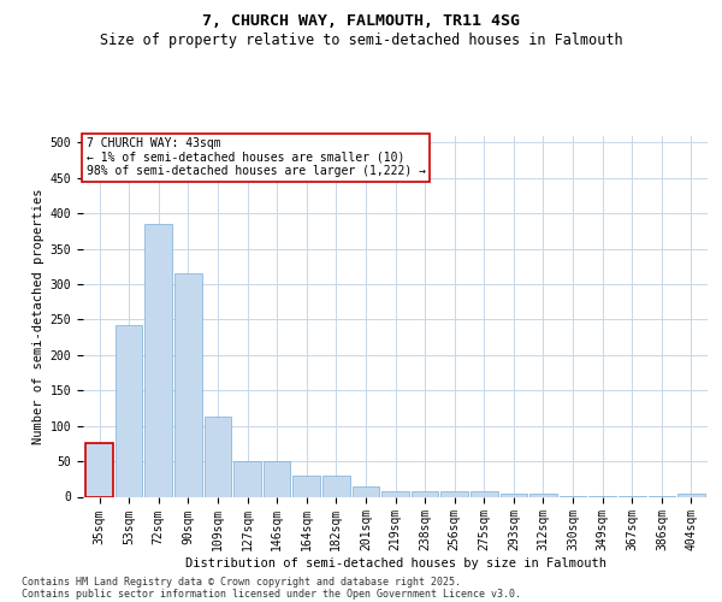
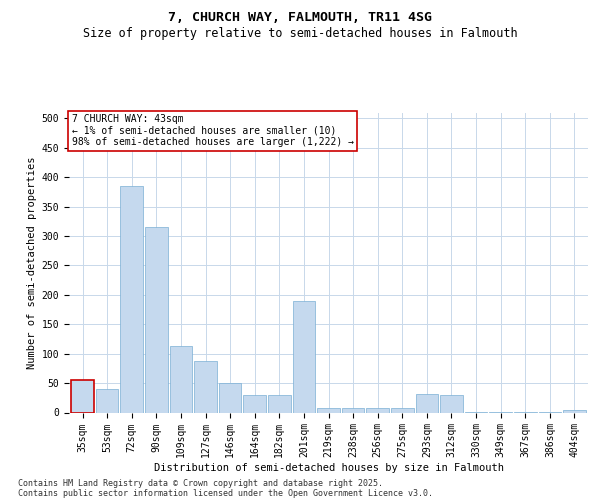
35sqm: 75 -> 56
53sqm: 242 -> 40
127sqm: 50 -> 88
201sqm: 14 -> 190
293sqm: 5 -> 32
312sqm: 5 -> 30
